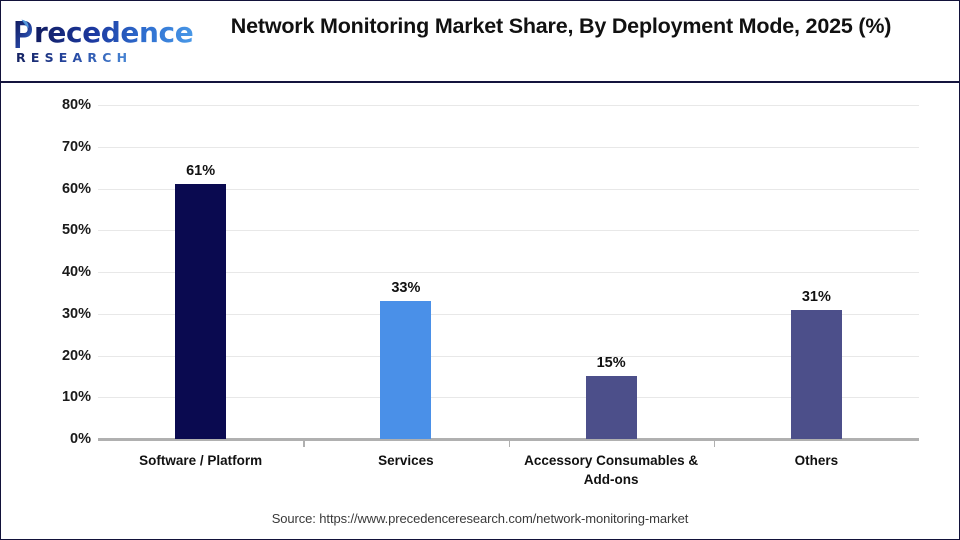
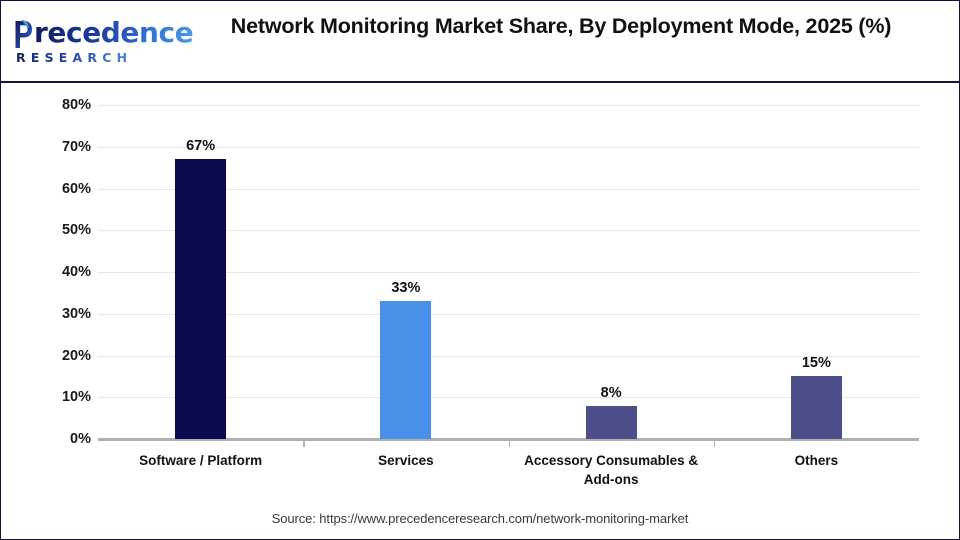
Software / Platform: 61% -> 67%
Accessory Consumables & Add-ons: 15% -> 8%
Others: 31% -> 15%
